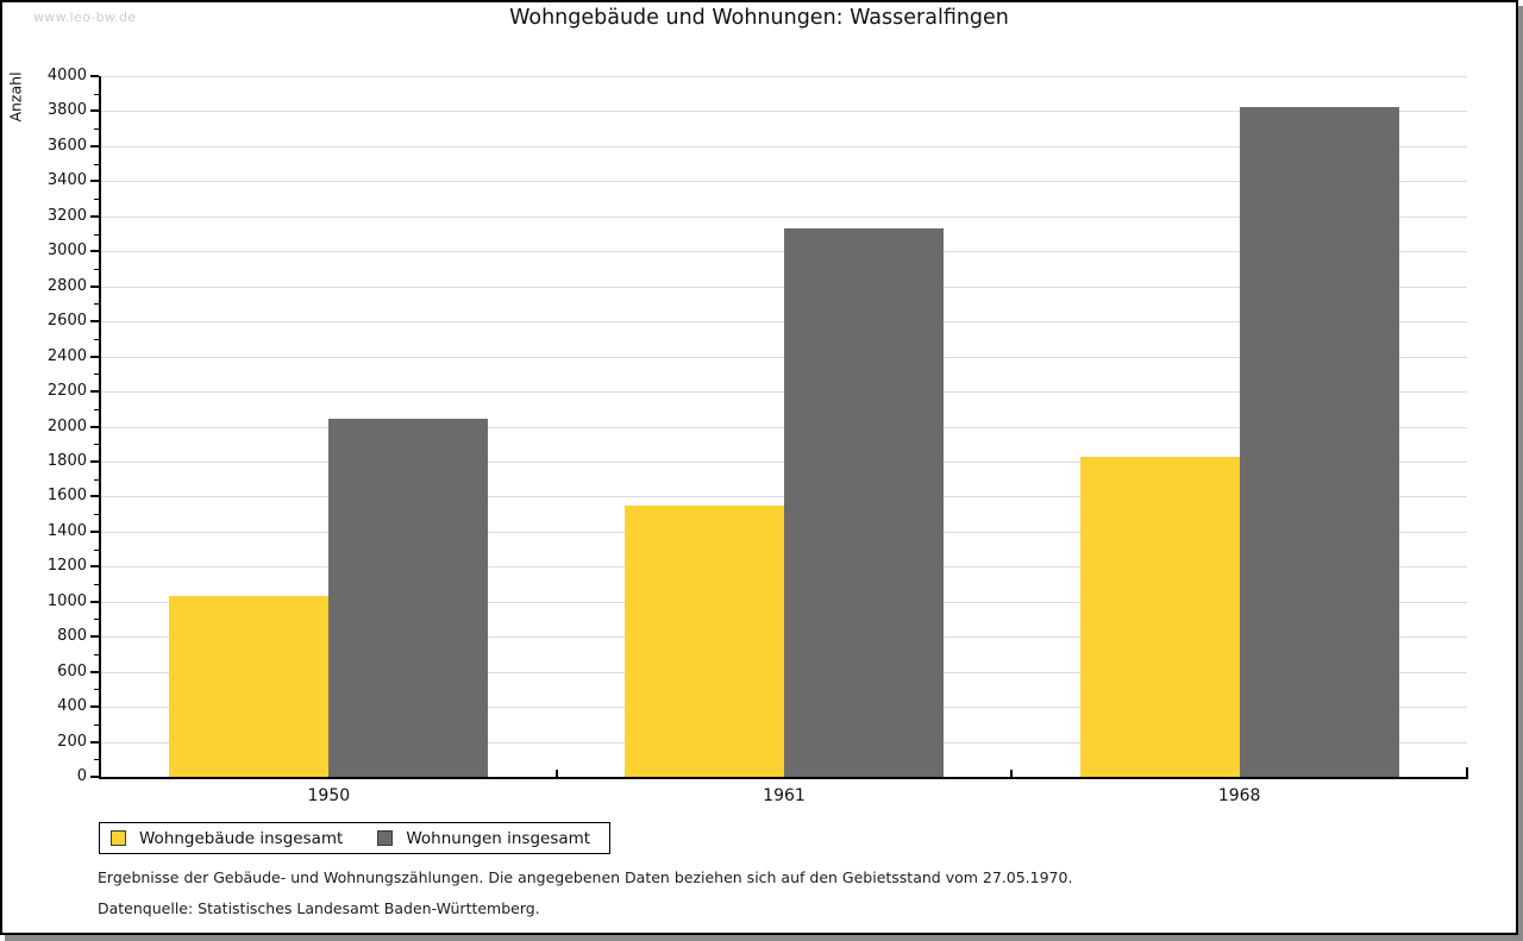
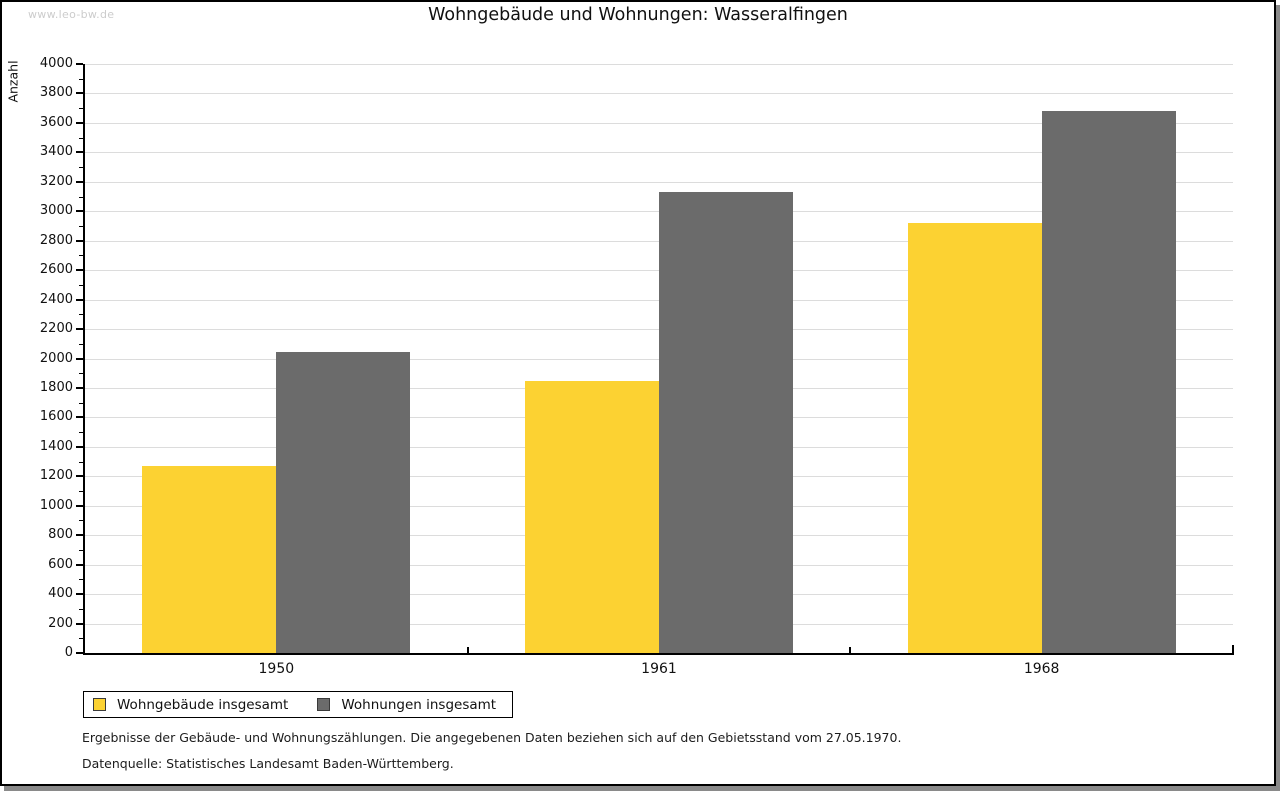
Wohngebäude insgesamt/1950: 1030 -> 1270
Wohngebäude insgesamt/1961: 1540 -> 1850
Wohngebäude insgesamt/1968: 1830 -> 2920
Wohnungen insgesamt/1968: 3820 -> 3680
